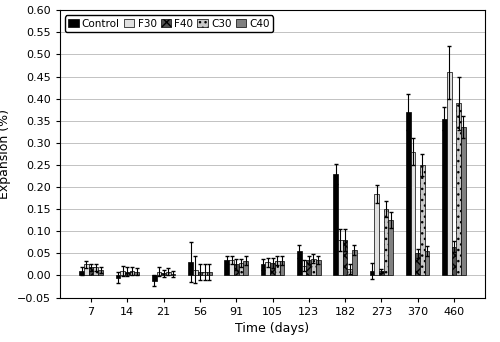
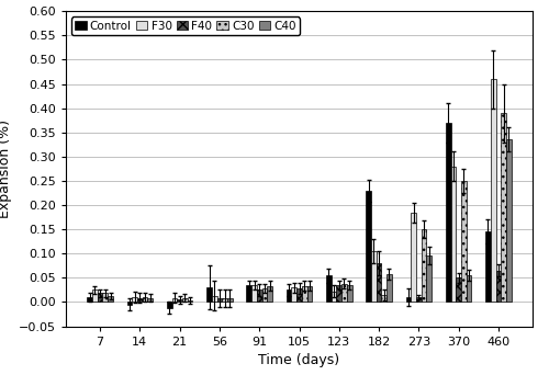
F30/182: 0.080 -> 0.105
C40/273: 0.125 -> 0.095
Control/460: 0.355 -> 0.145
